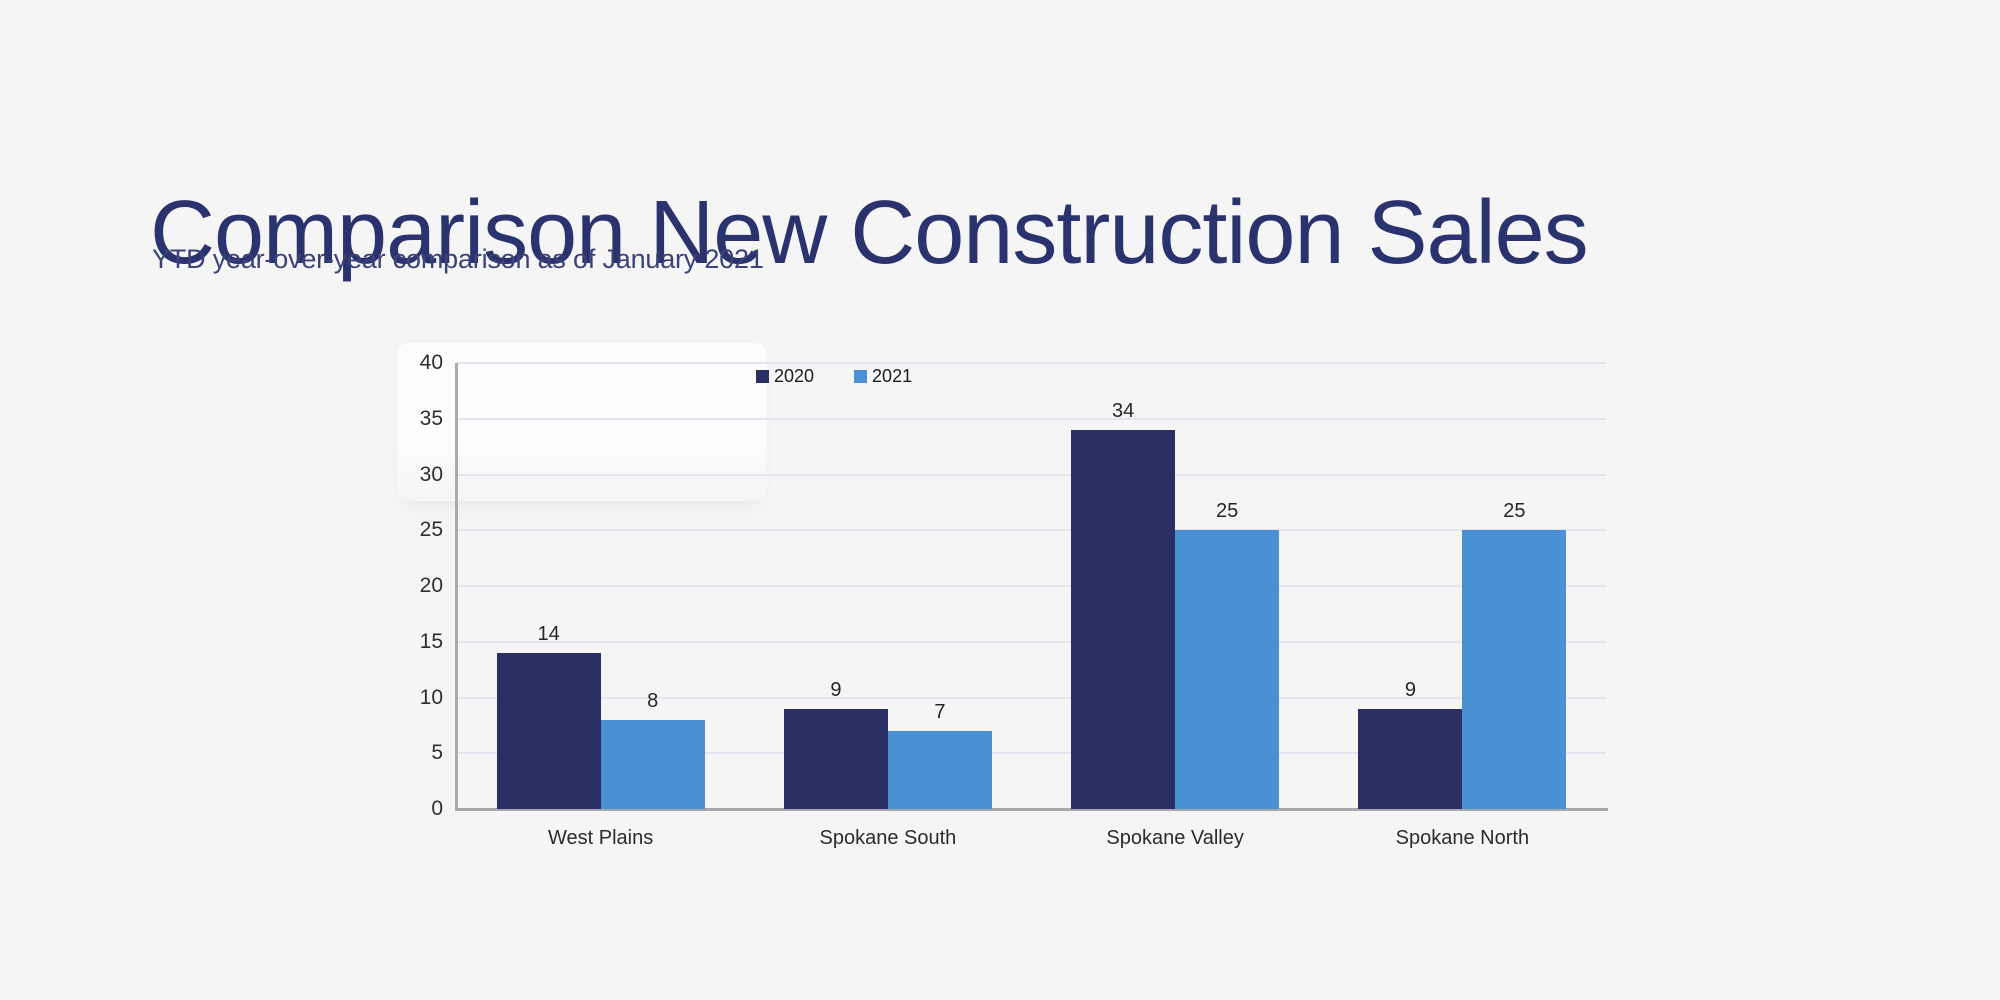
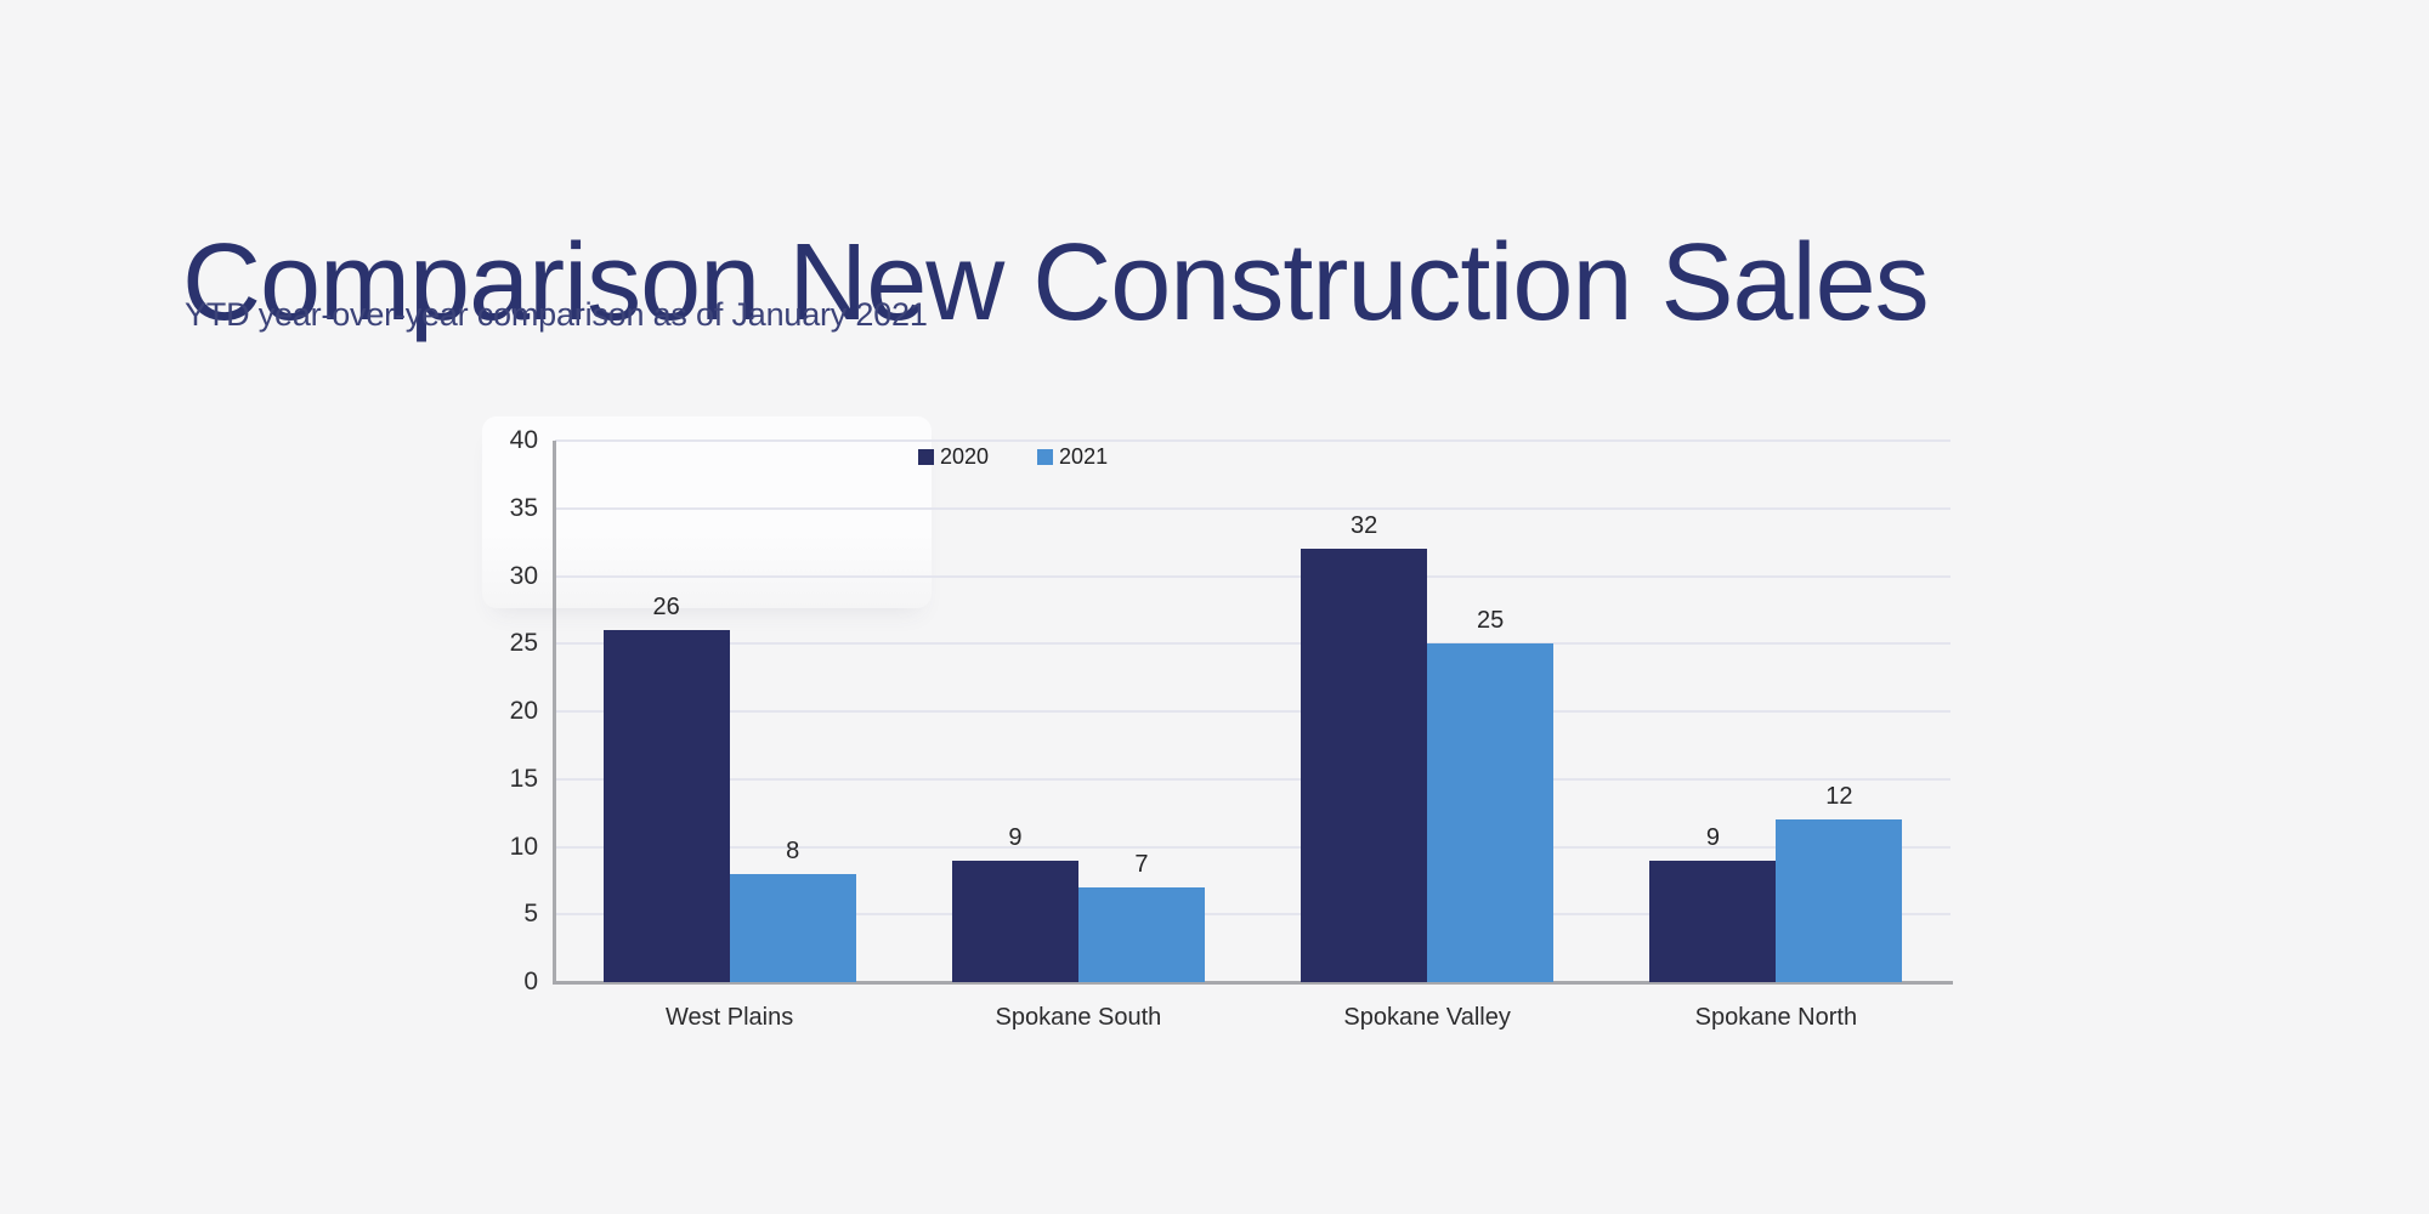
2020/West Plains: 14 -> 26
2020/Spokane Valley: 34 -> 32
2021/Spokane North: 25 -> 12
